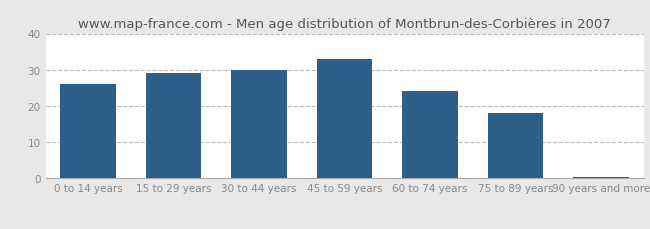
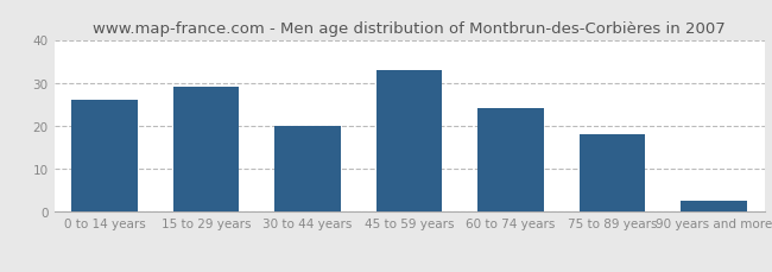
30 to 44 years: 30.0 -> 20.0
90 years and more: 0.5 -> 2.5
